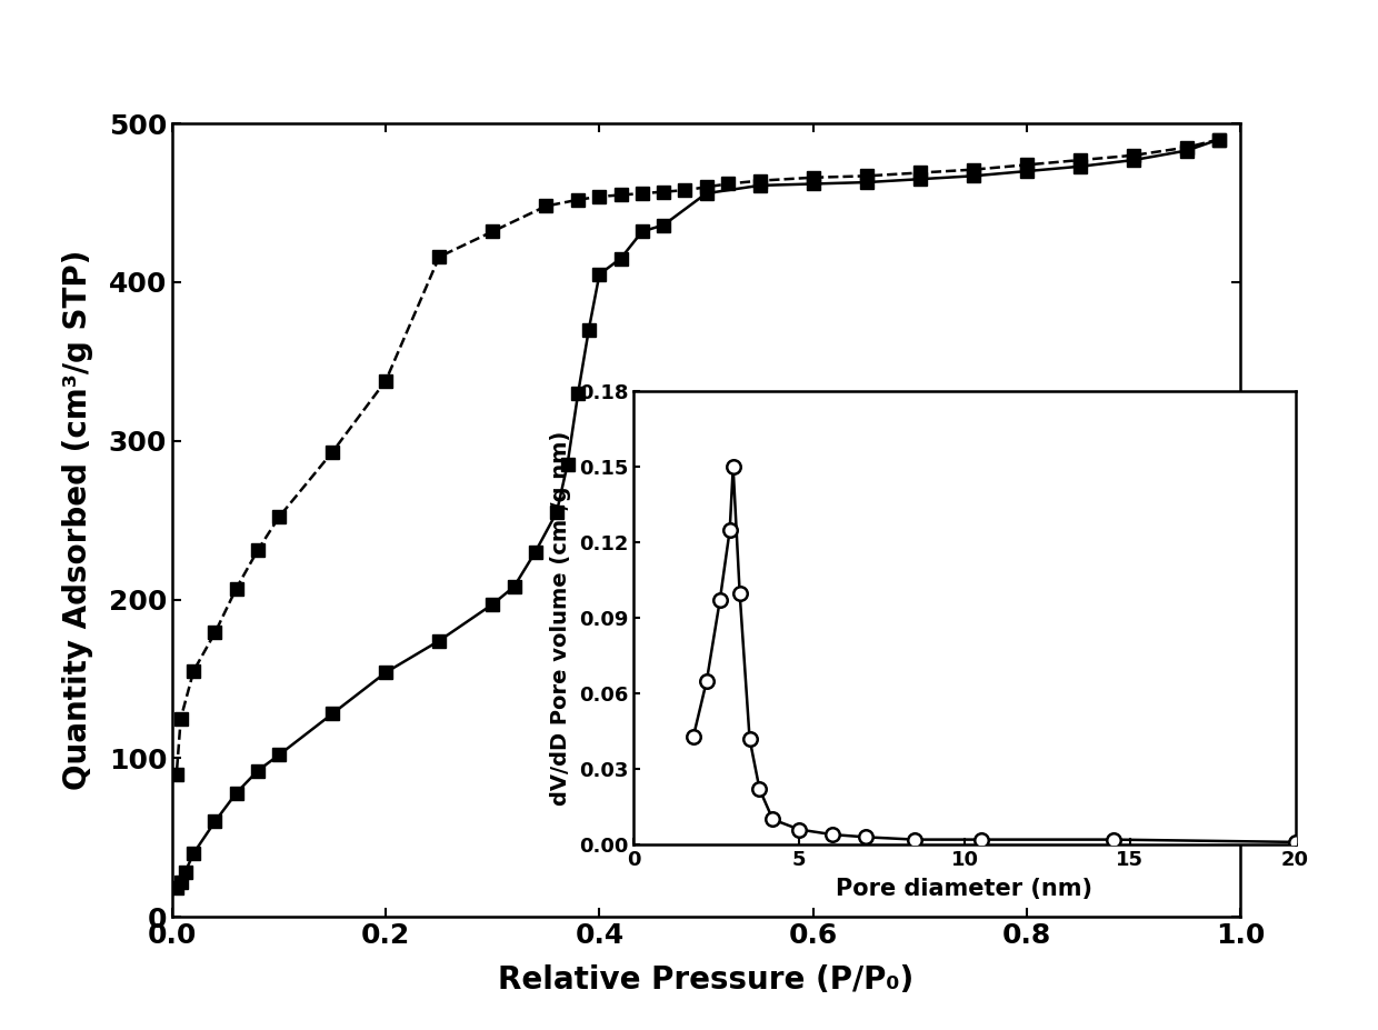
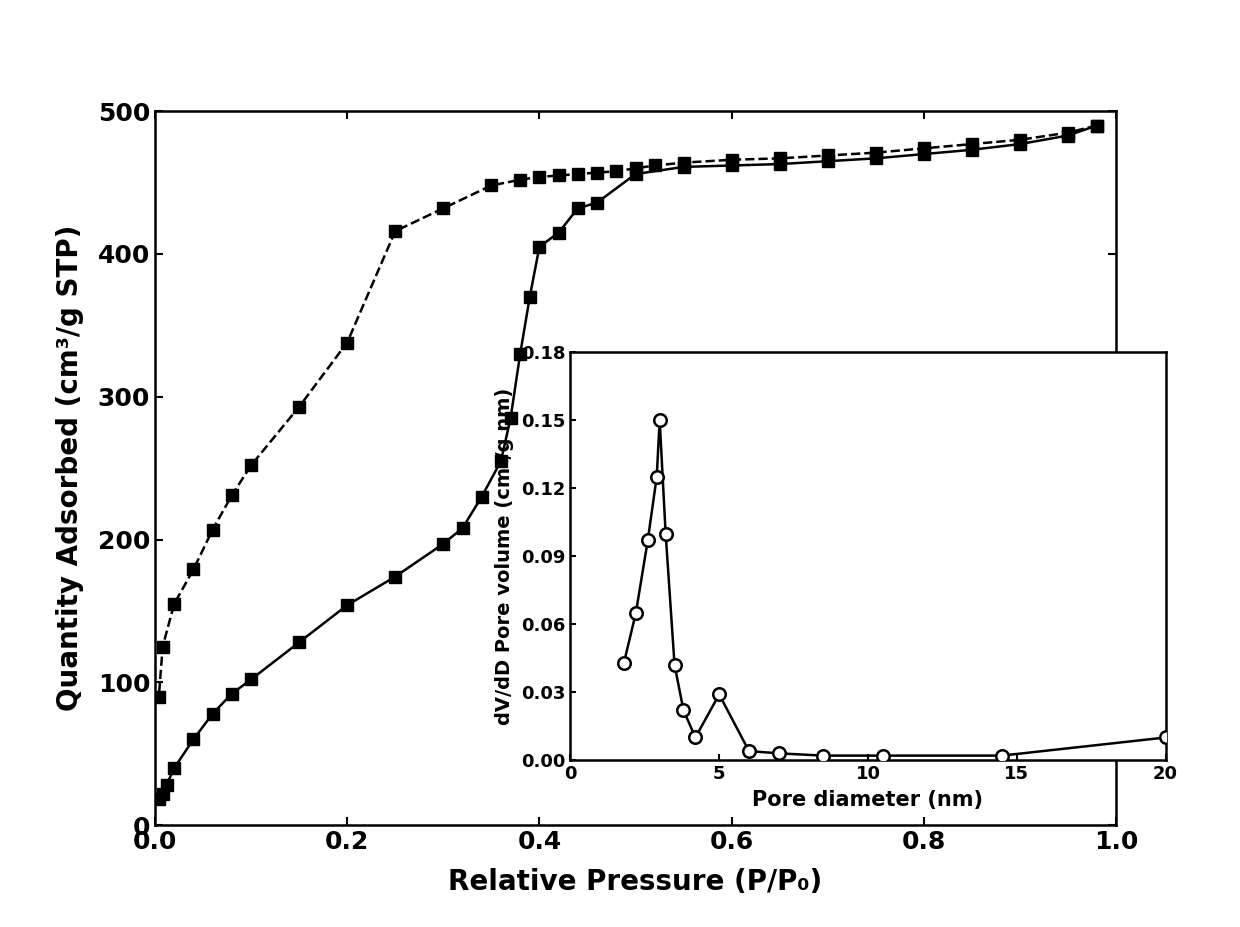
5: 0.006 -> 0.029
20: 0.001 -> 0.010
